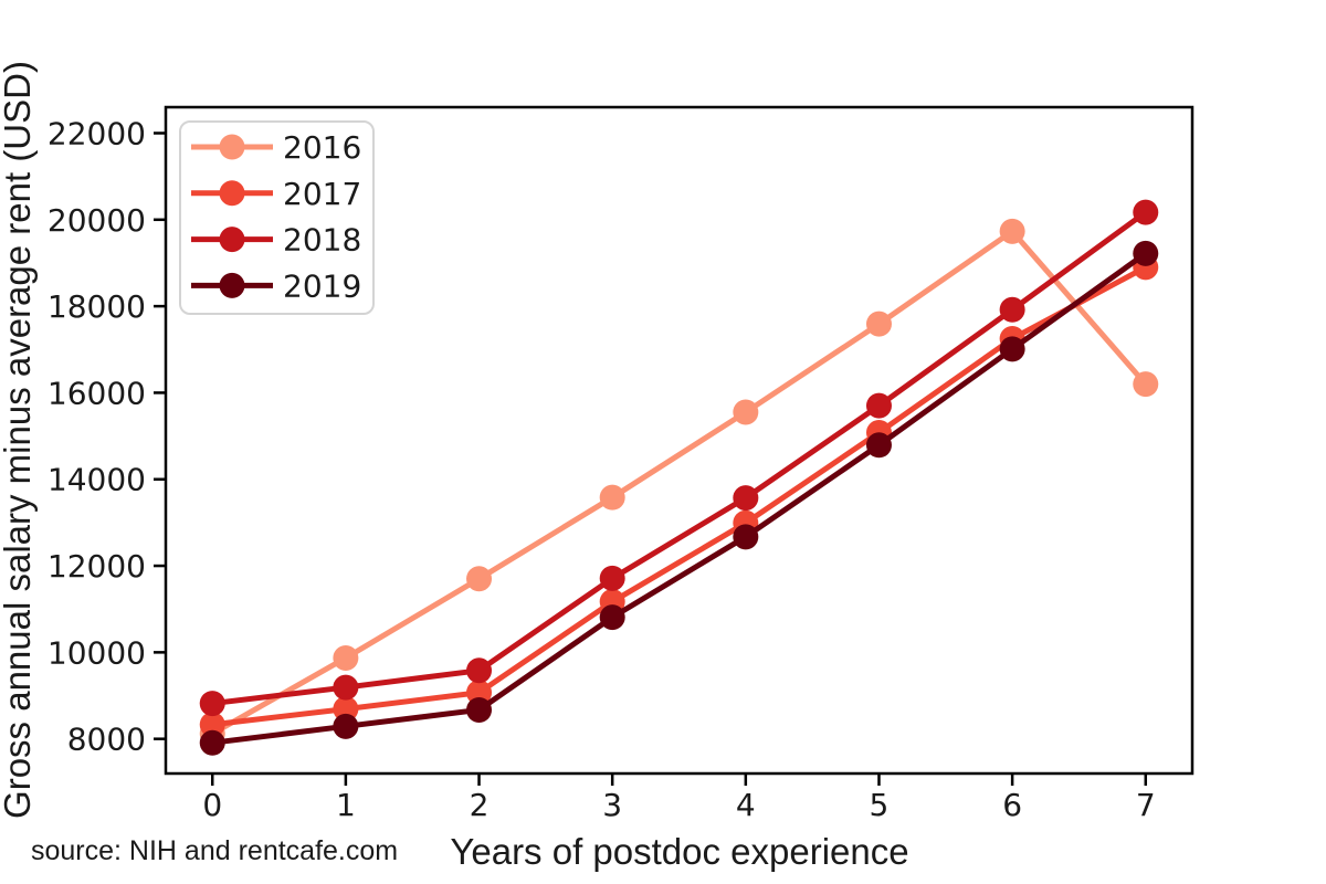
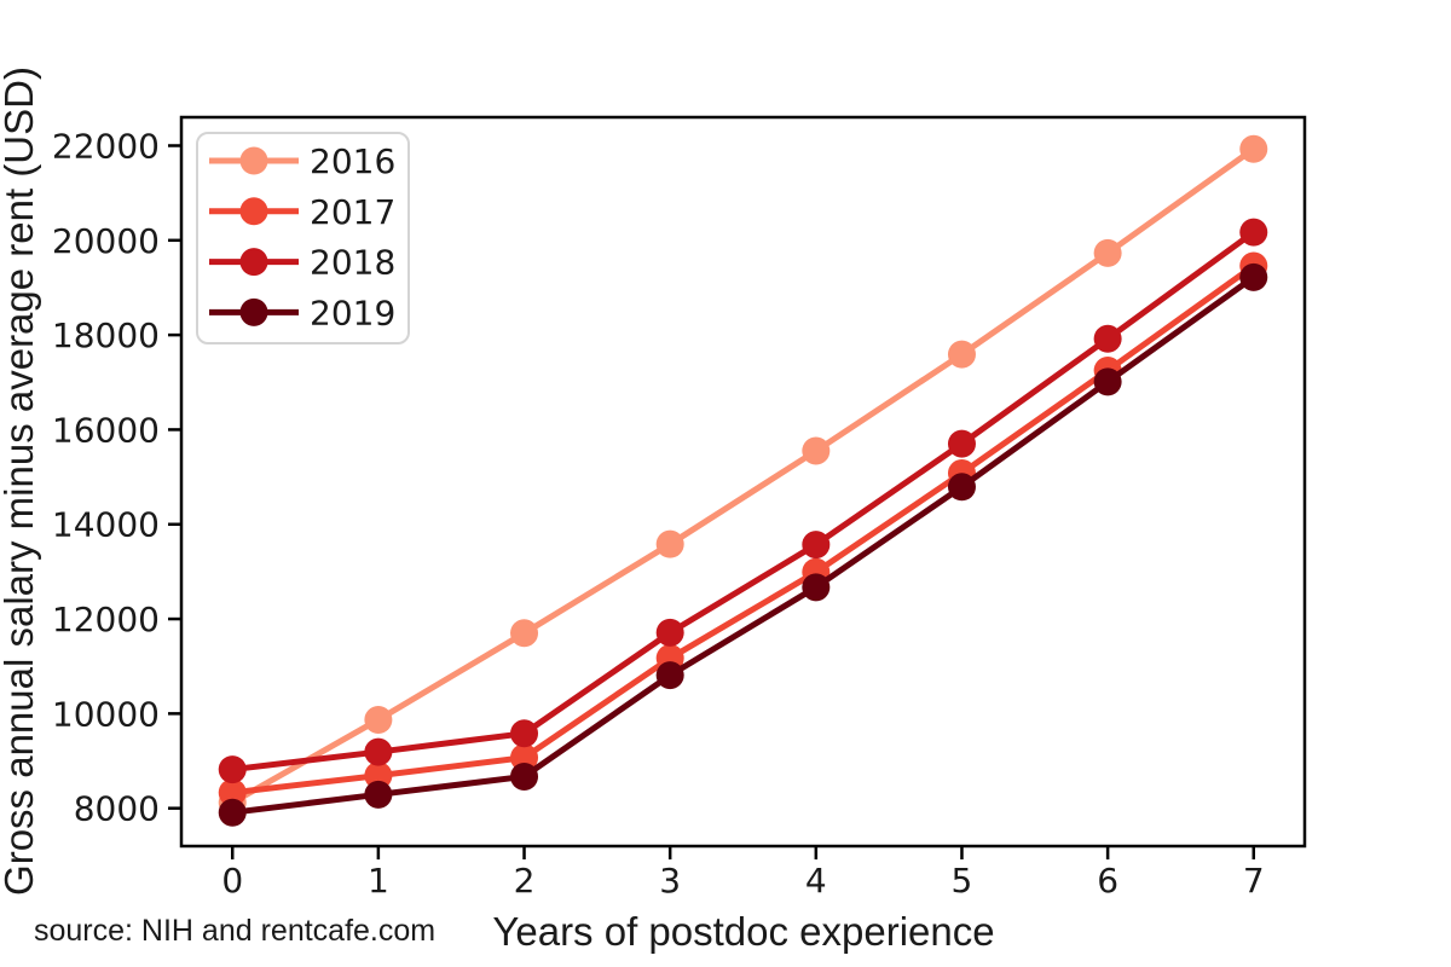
2016/7: 16200 -> 21900
2017/7: 18900 -> 19500
